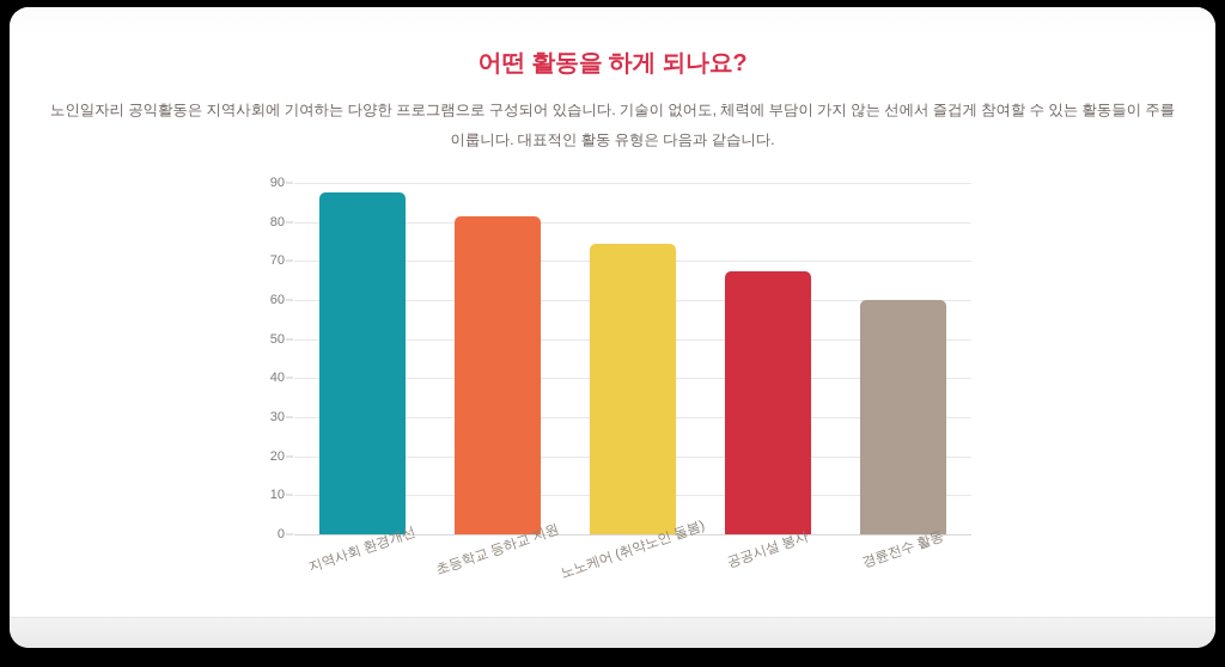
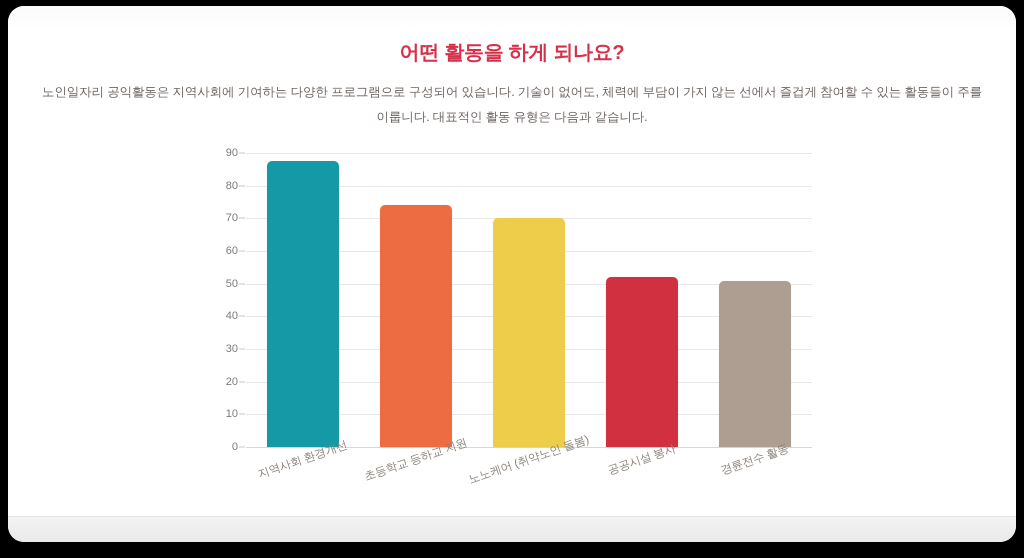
초등학교 등하교 지원: 82 -> 74
노노케어 (취약노인 돌봄): 74 -> 70
공공시설 봉사: 68 -> 52
경륜전수 활동: 60 -> 51
